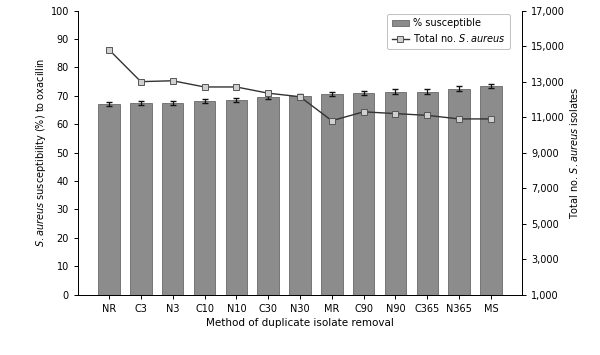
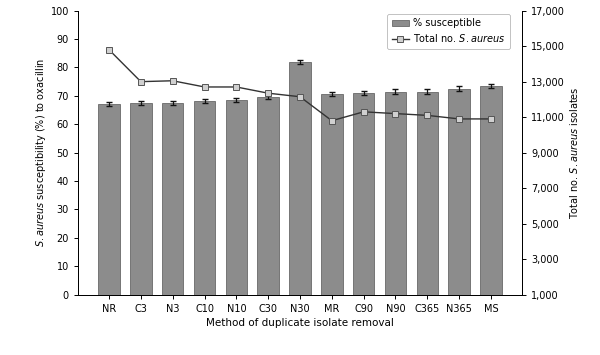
% susceptible/N30: 70.0 -> 82.0
